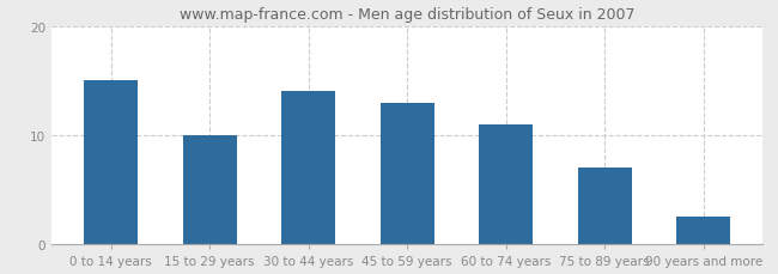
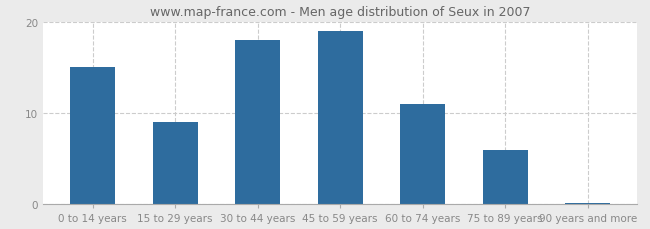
15 to 29 years: 10.0 -> 9.0
30 to 44 years: 14.0 -> 18.0
45 to 59 years: 13.0 -> 19.0
75 to 89 years: 7.0 -> 6.0
90 years and more: 2.6 -> 0.2
